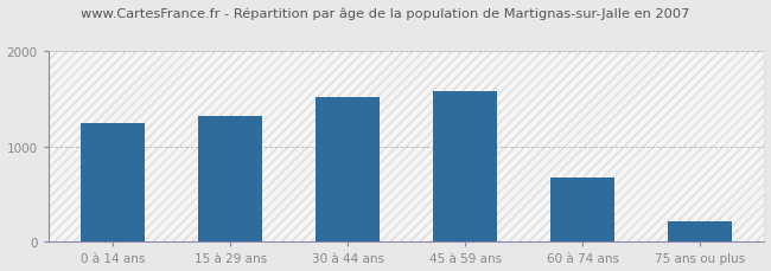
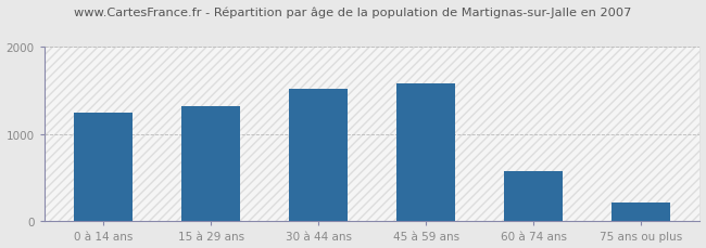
60 à 74 ans: 670 -> 580
